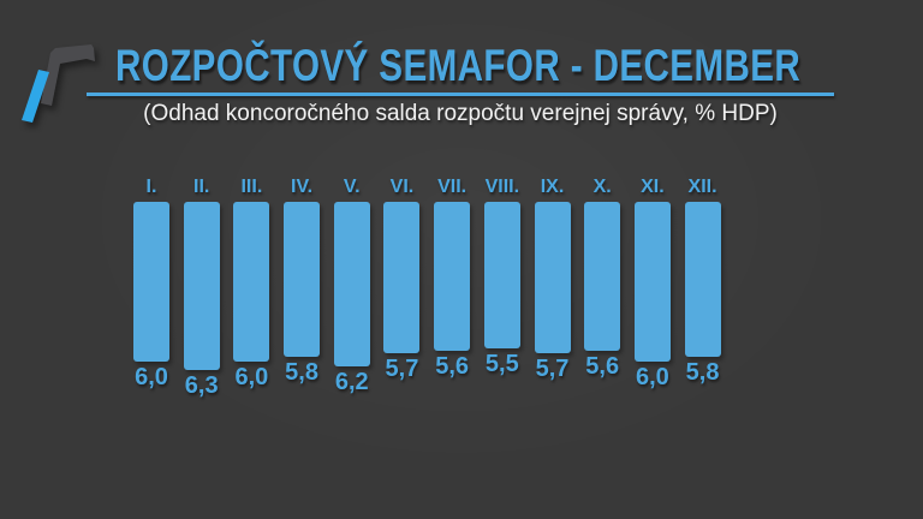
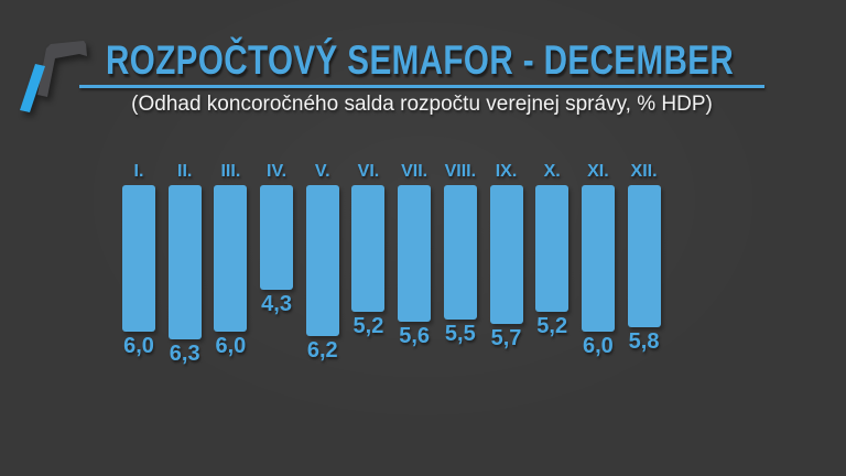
IV.: 5,8 -> 4,3
VI.: 5,7 -> 5,2
X.: 5,6 -> 5,2
